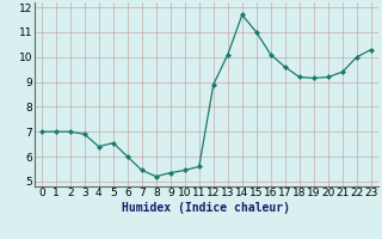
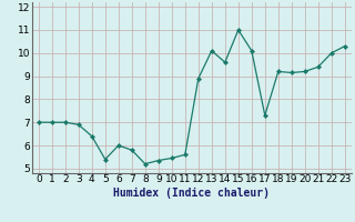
5: 6.55 -> 5.40
7: 5.45 -> 5.80
14: 11.70 -> 9.60
17: 9.60 -> 7.30
